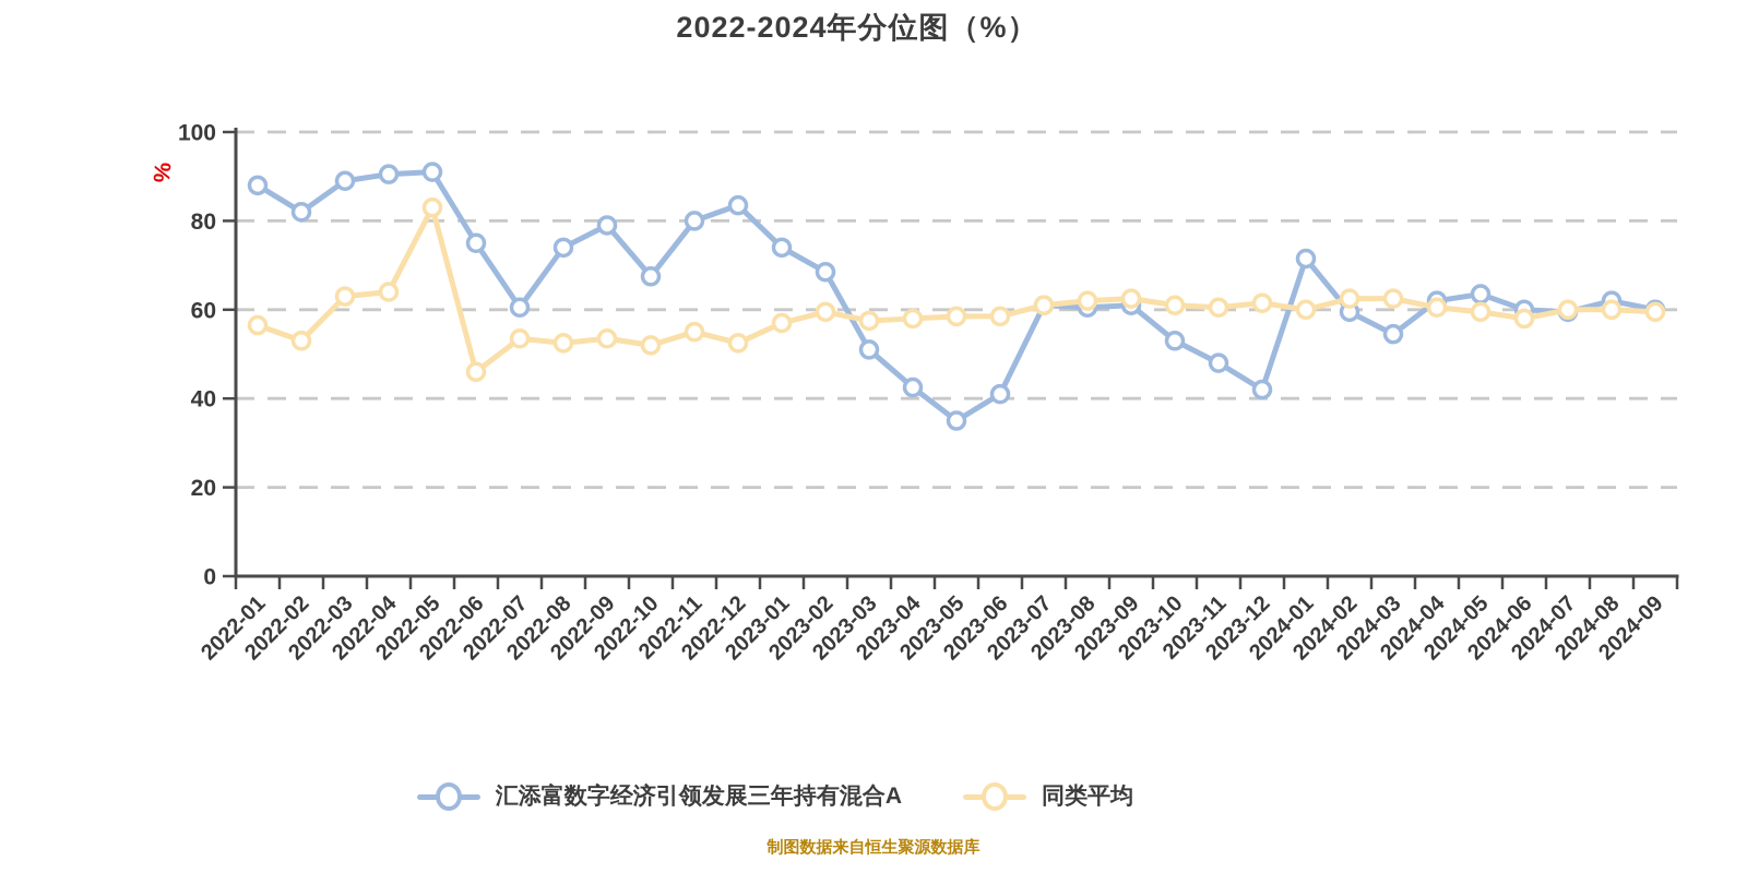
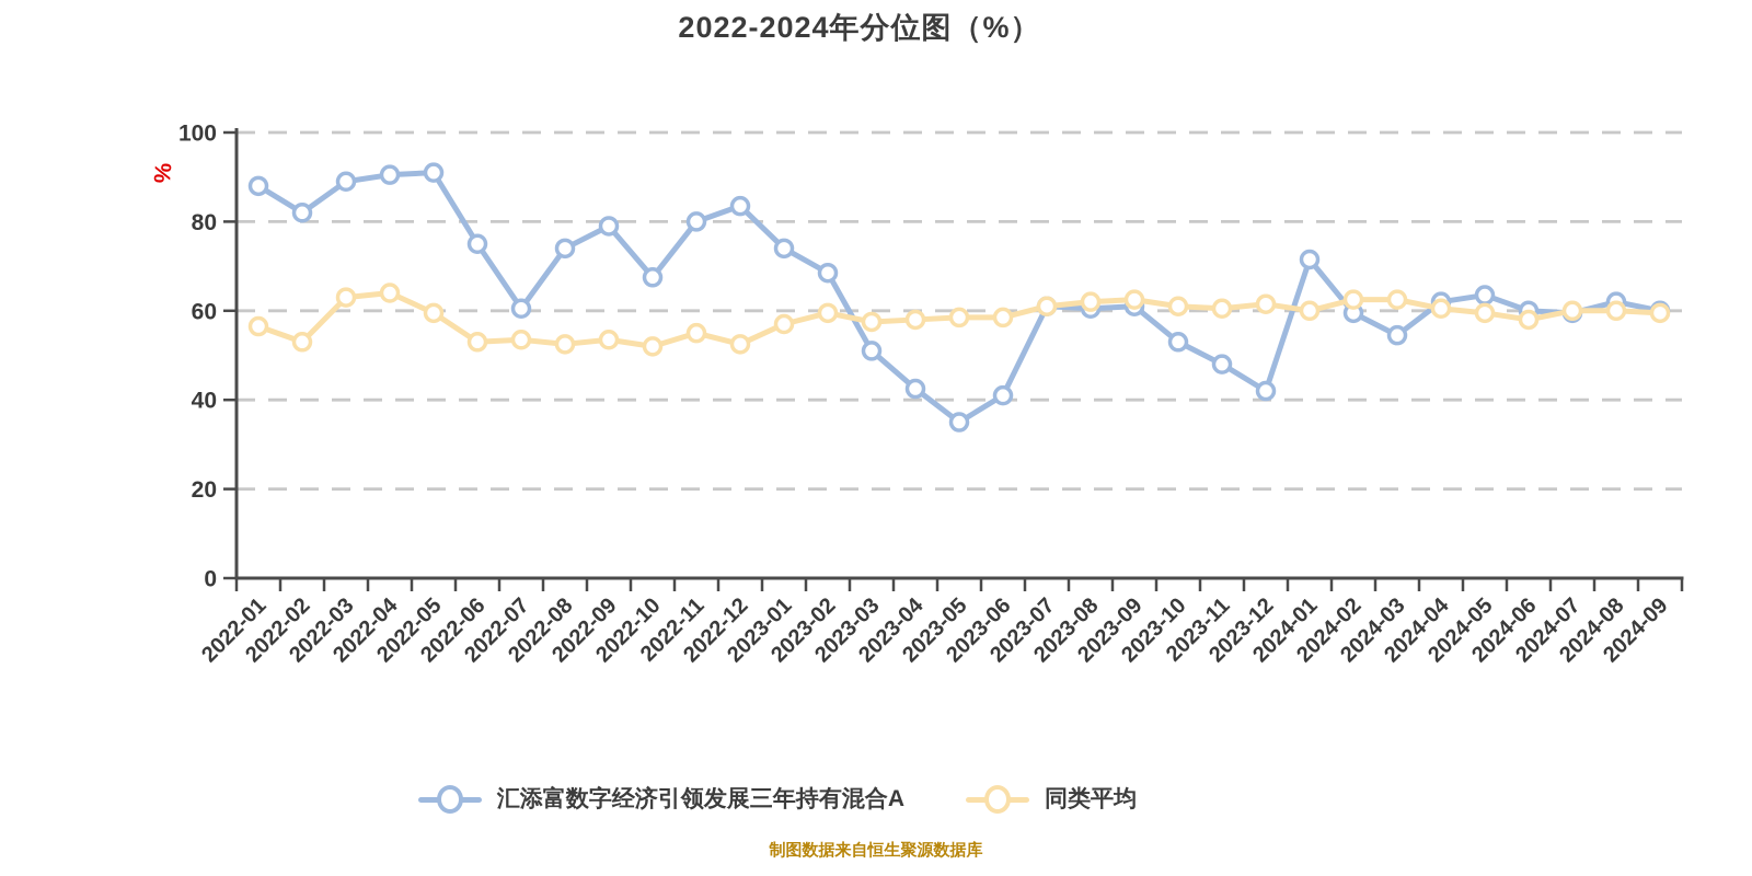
同类平均/2022-05: 83 -> 60
同类平均/2022-06: 46 -> 53
